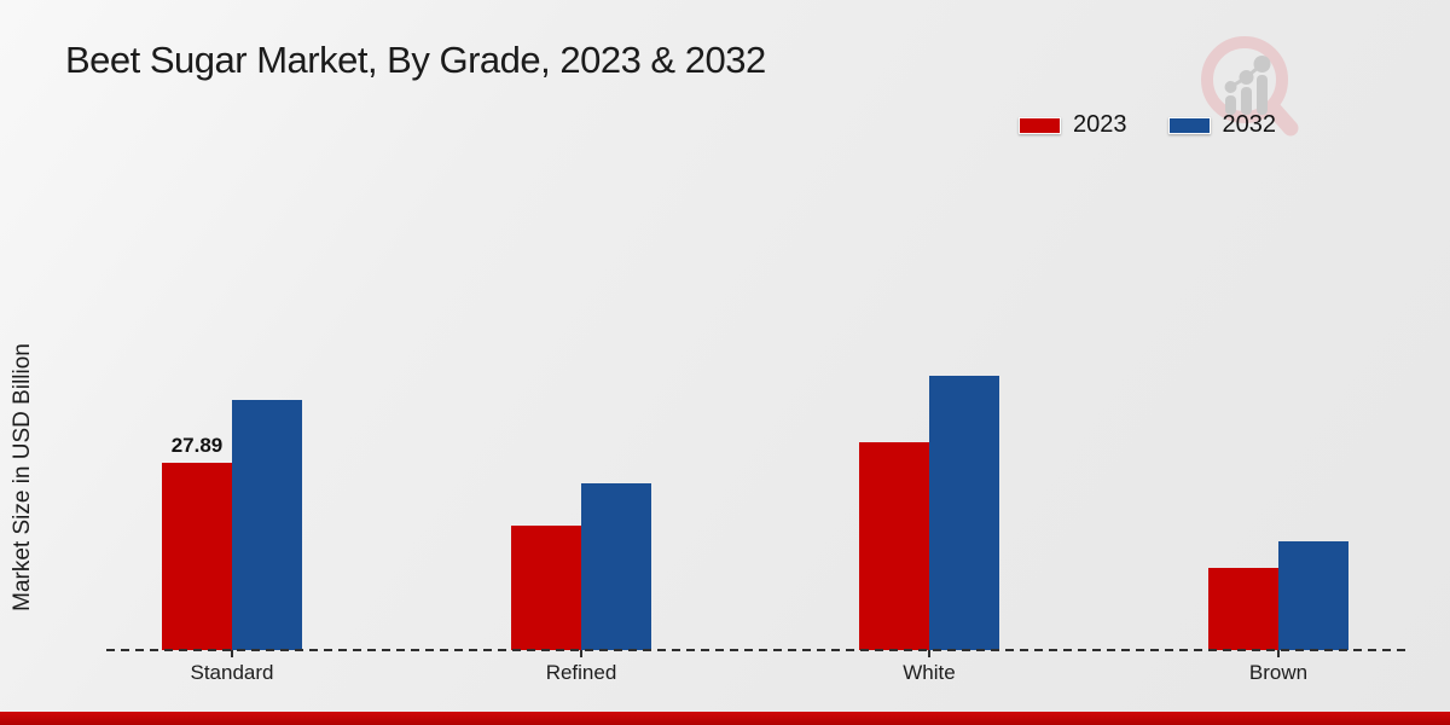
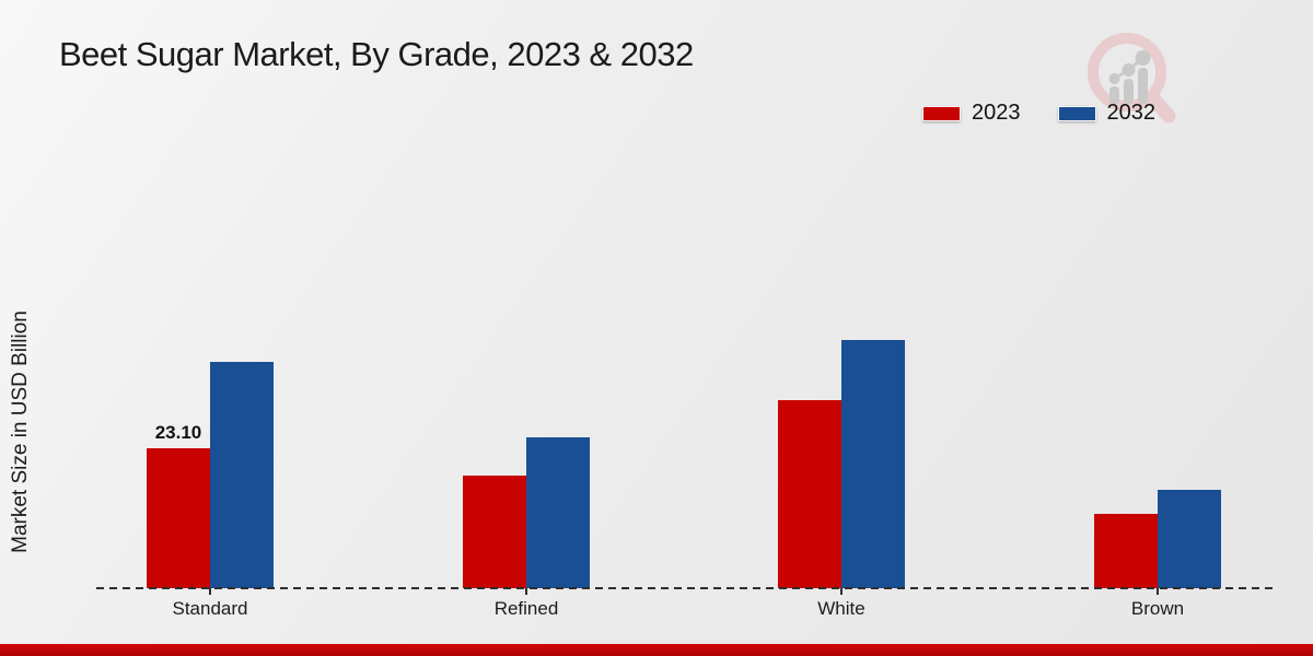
2023/Standard: 27.89 -> 23.10
